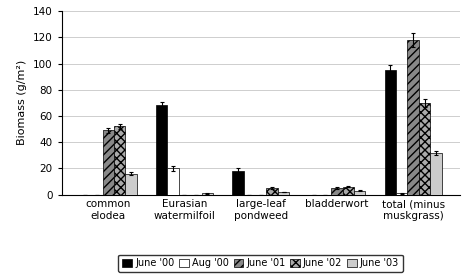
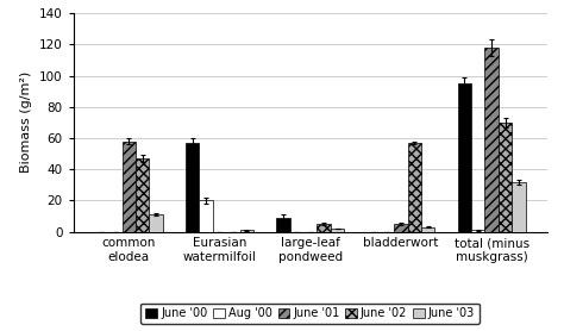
June '01/common elodea: 49 -> 58
June '02/common elodea: 52 -> 47
June '03/common elodea: 16 -> 11
June '00/Eurasian watermilfoil: 68 -> 57
June '00/large-leaf pondweed: 18 -> 9
June '02/bladderwort: 6 -> 57
